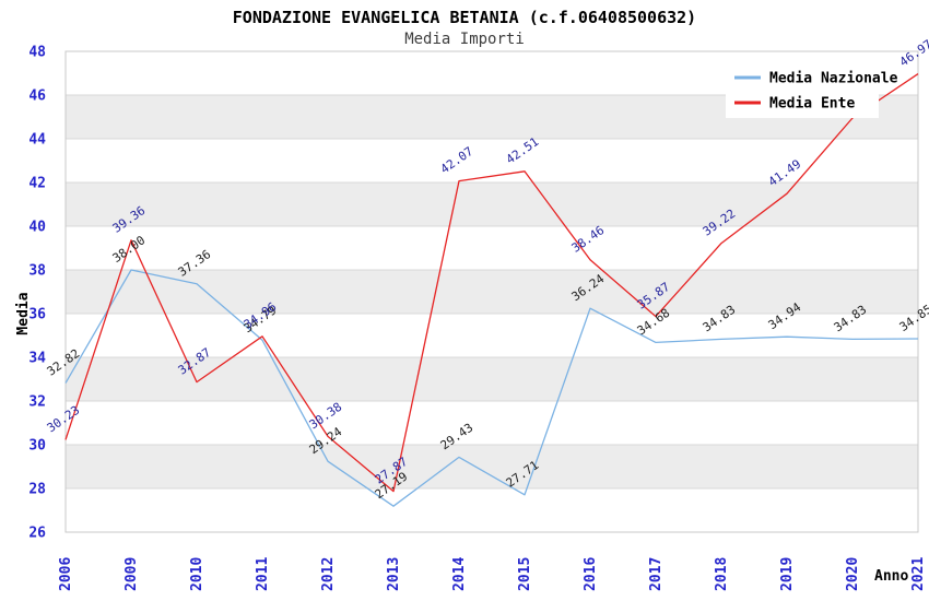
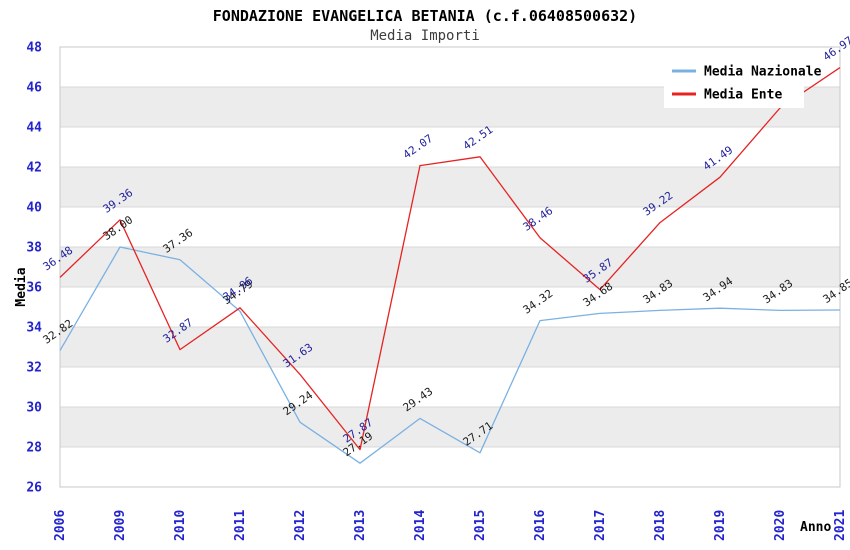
Media Ente/2006: 30.23 -> 36.48
Media Ente/2012: 30.38 -> 31.63
Media Nazionale/2016: 36.24 -> 34.32
